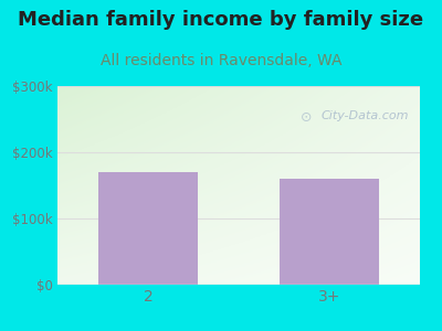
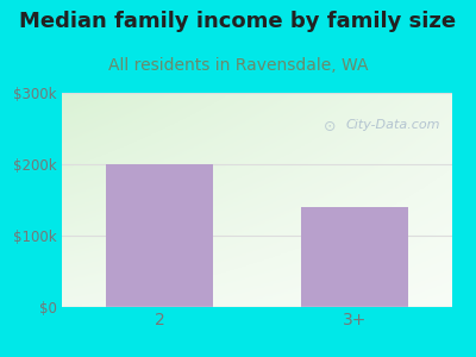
2: $170k -> $200k
3+: $160k -> $140k
